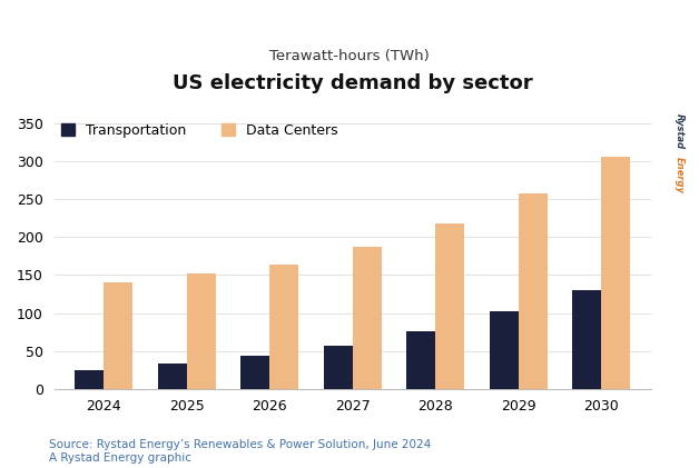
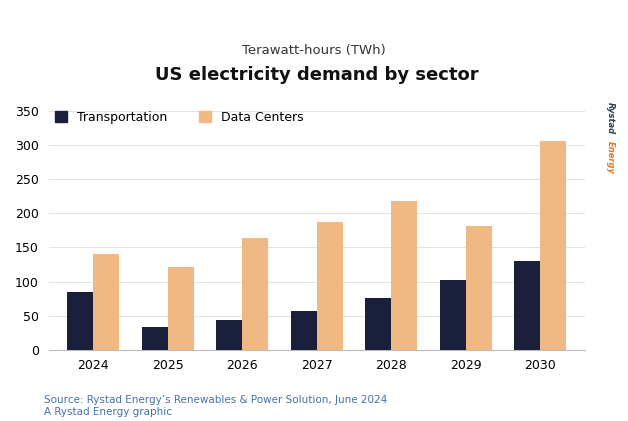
Transportation/2024: 25 -> 84
Data Centers/2025: 152 -> 122
Data Centers/2029: 258 -> 182
